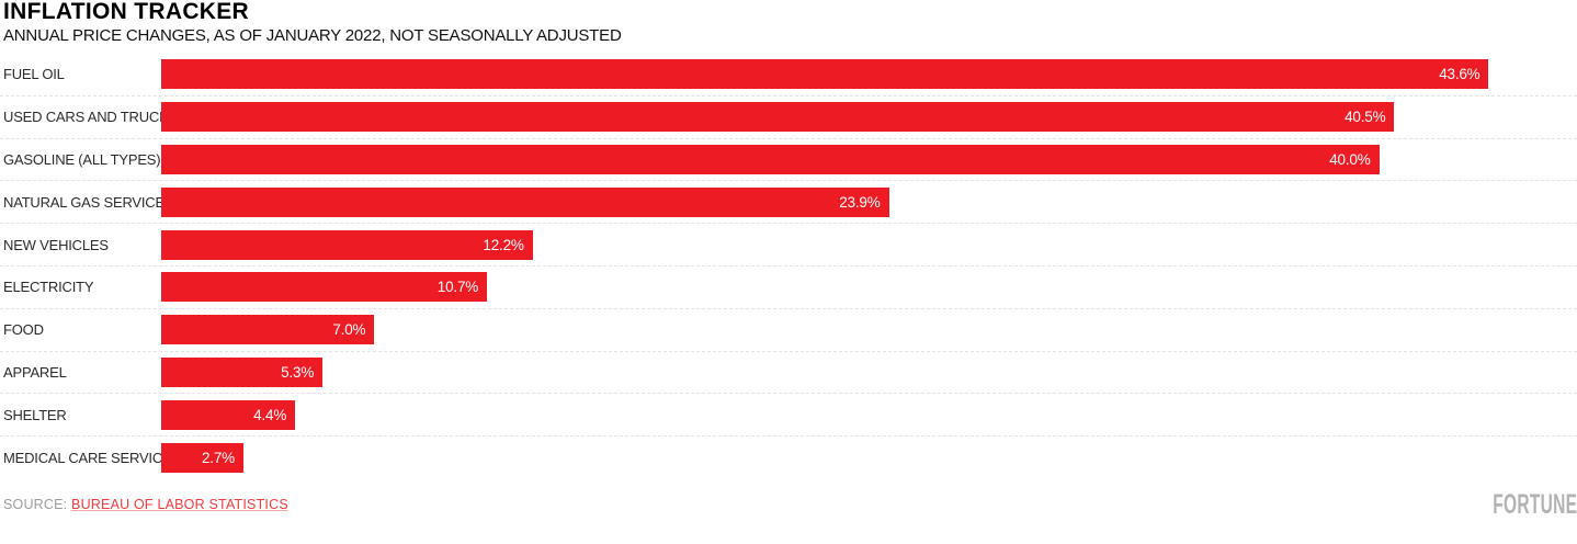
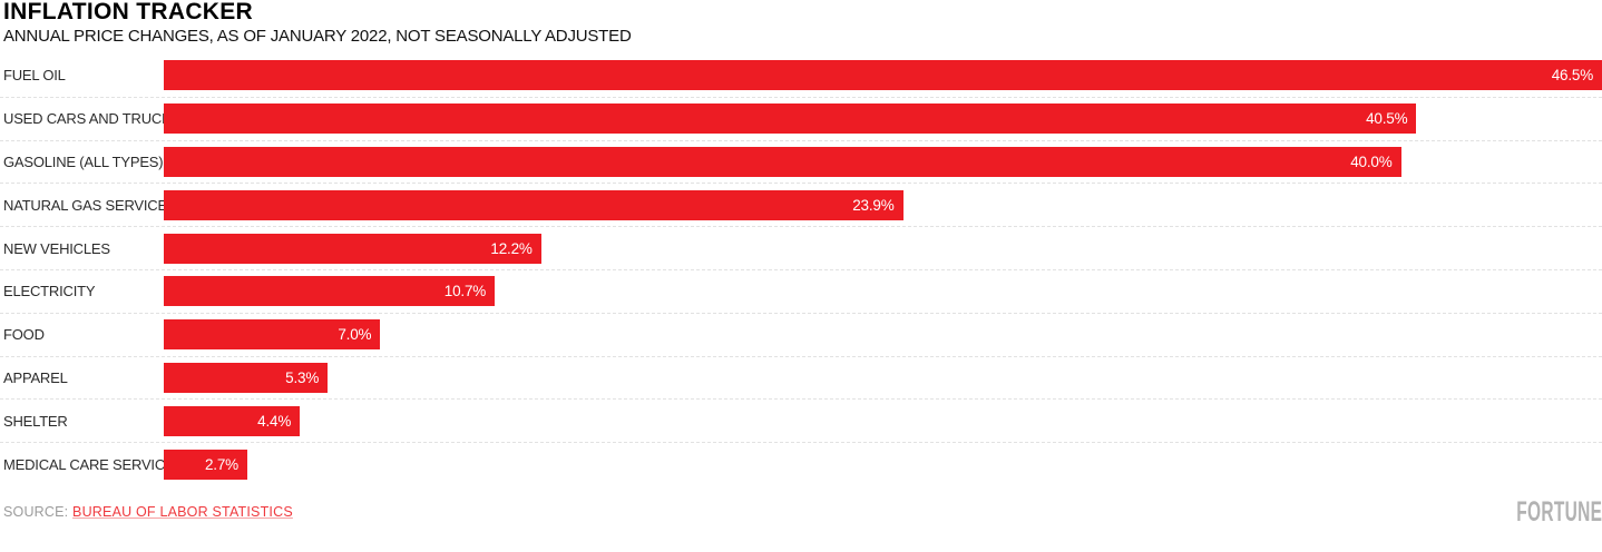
FUEL OIL: 43.6% -> 46.5%
